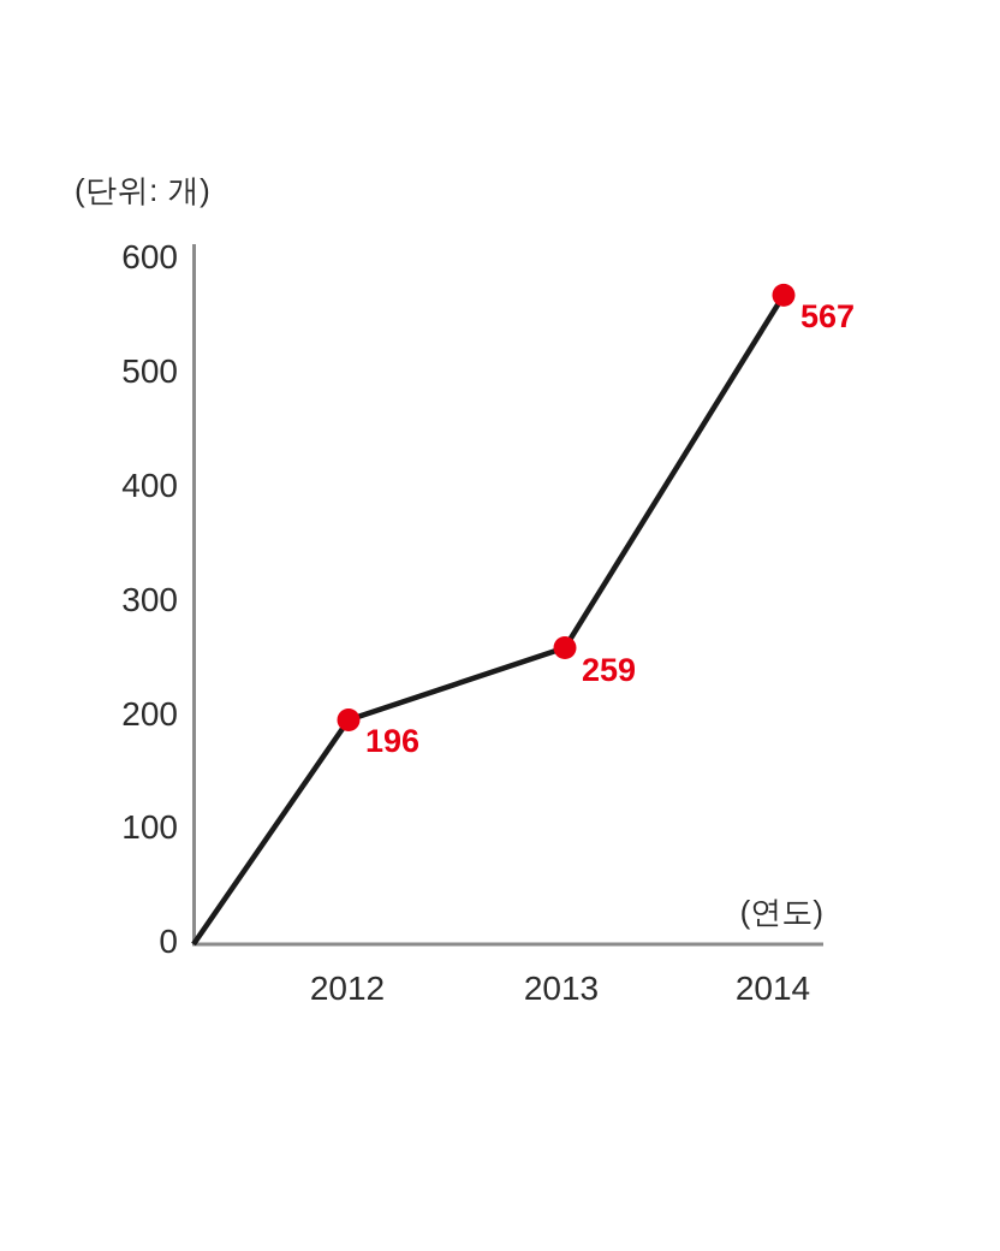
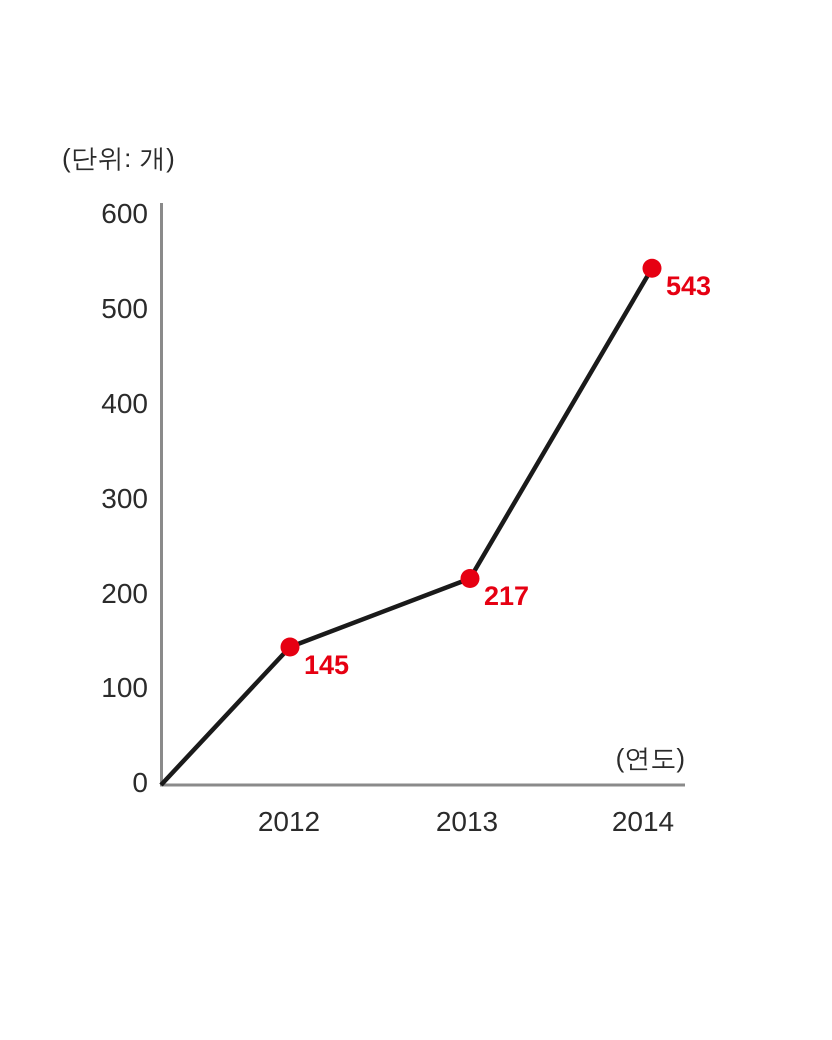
2012: 196 -> 145
2013: 259 -> 217
2014: 567 -> 543
